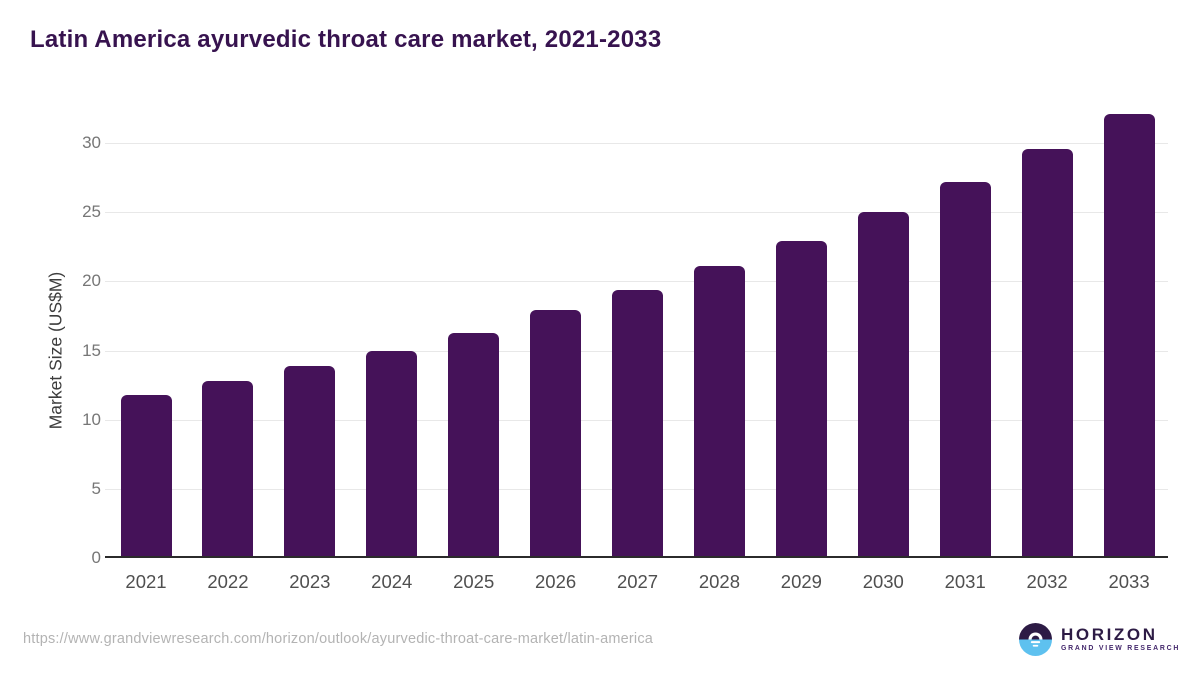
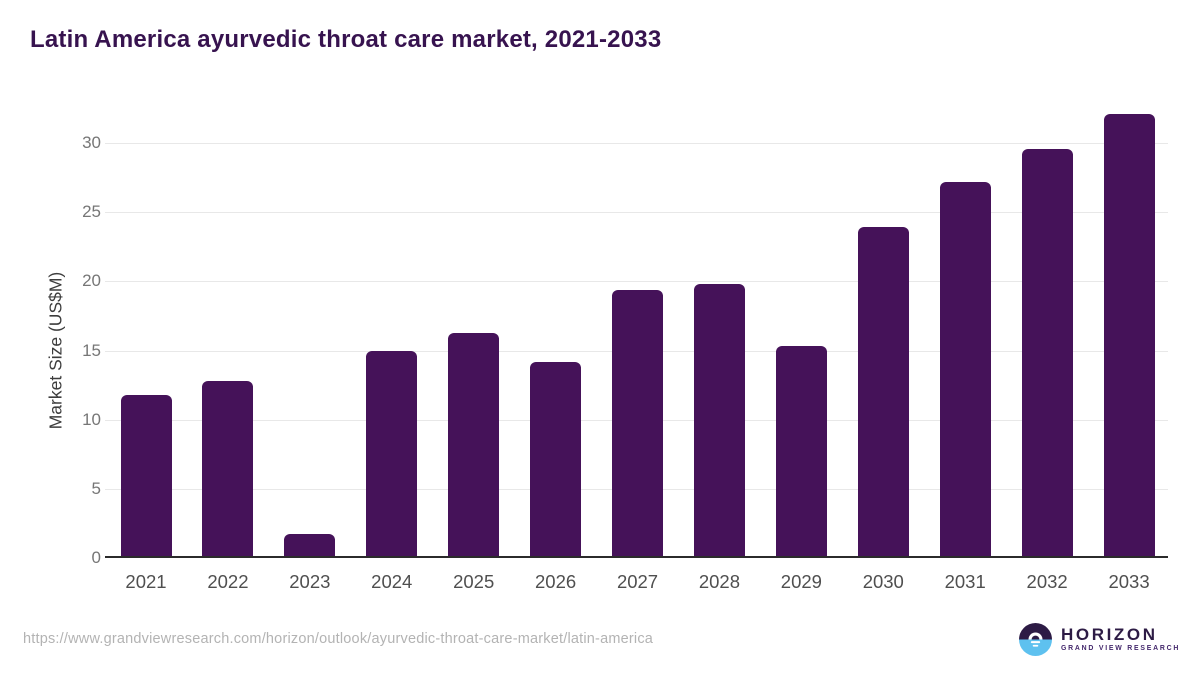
2023: 13.9 -> 1.7
2026: 17.9 -> 14.2
2028: 21.1 -> 19.8
2029: 22.9 -> 15.3
2030: 25.0 -> 23.9
